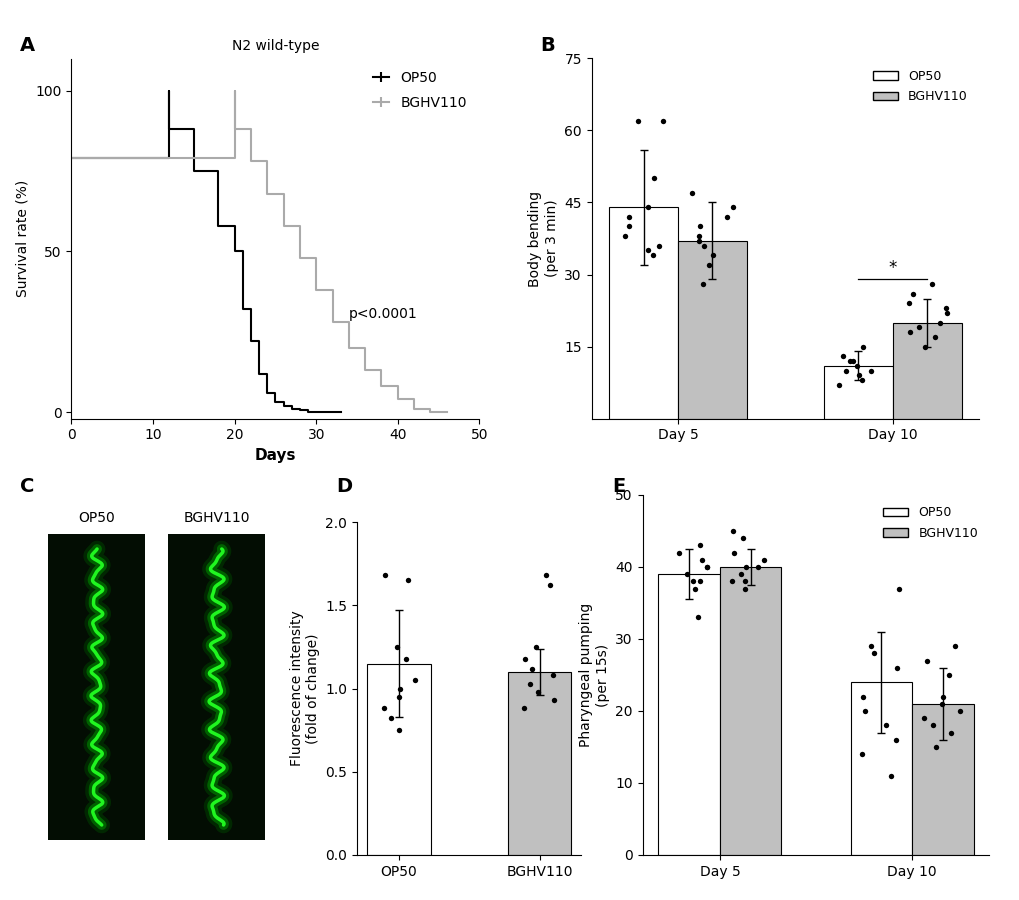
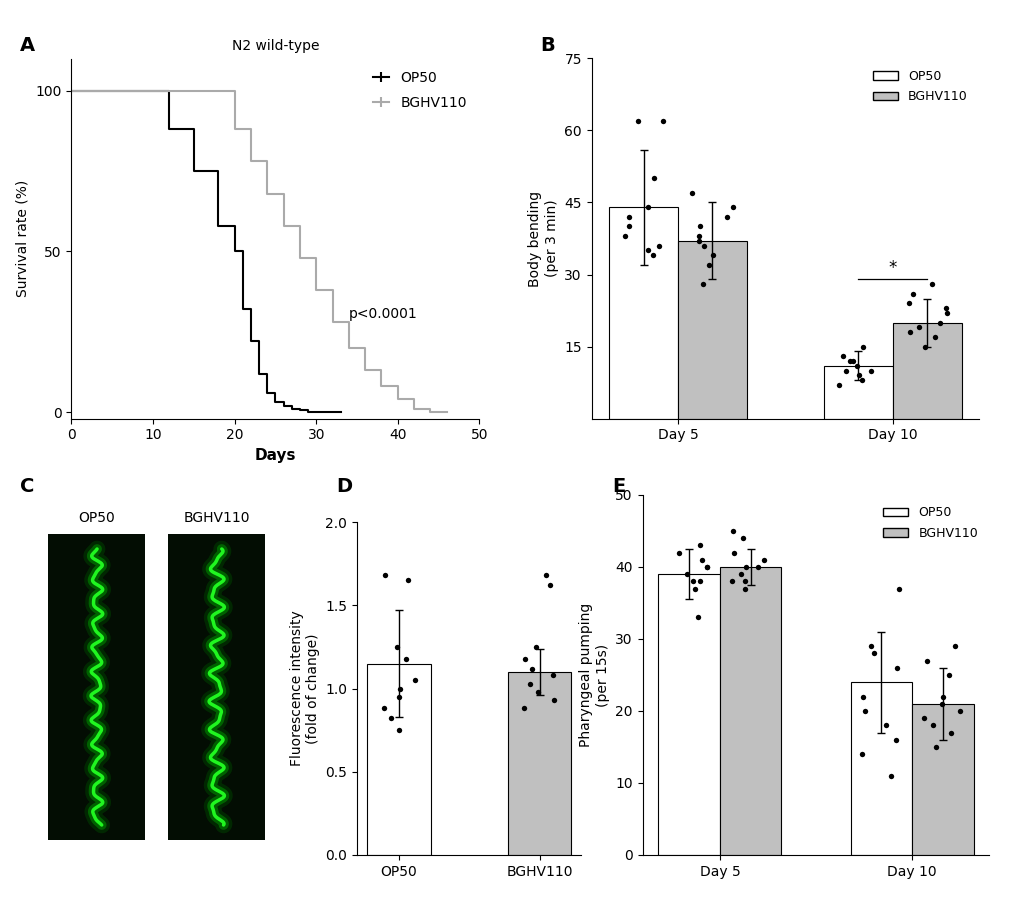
N2 wild-type/OP50/0: 79.0 -> 100.0
N2 wild-type/BGHV110/0: 79 -> 100
